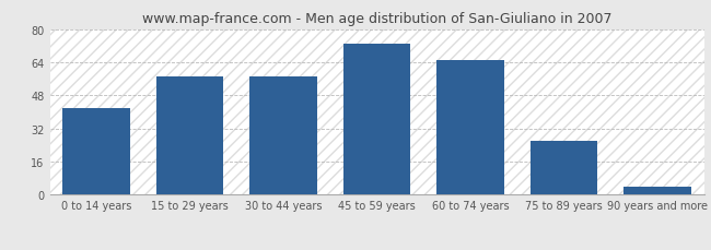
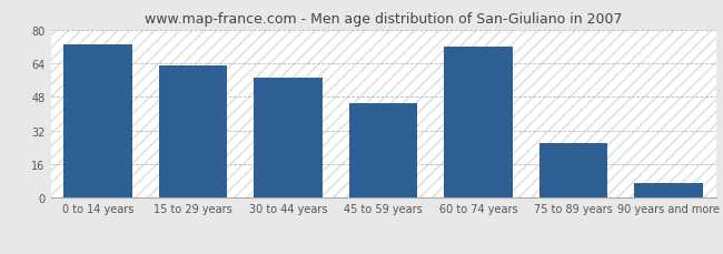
0 to 14 years: 42 -> 73
15 to 29 years: 57 -> 63
45 to 59 years: 73 -> 45
60 to 74 years: 65 -> 72
90 years and more: 4 -> 7
